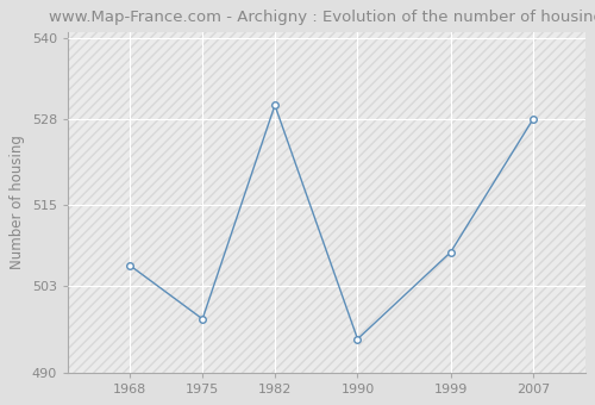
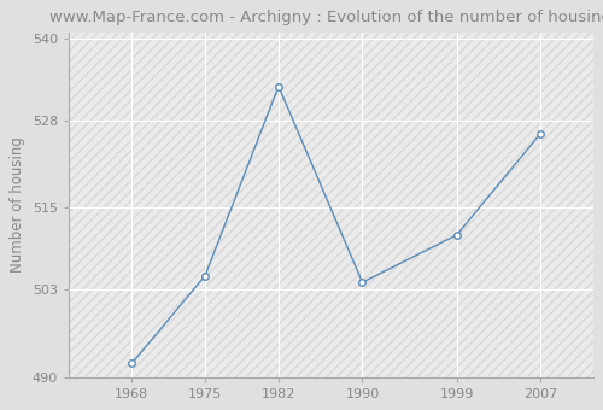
1968: 506 -> 492
1975: 498 -> 505
1982: 530 -> 533
1990: 495 -> 504
1999: 508 -> 511
2007: 528 -> 526
